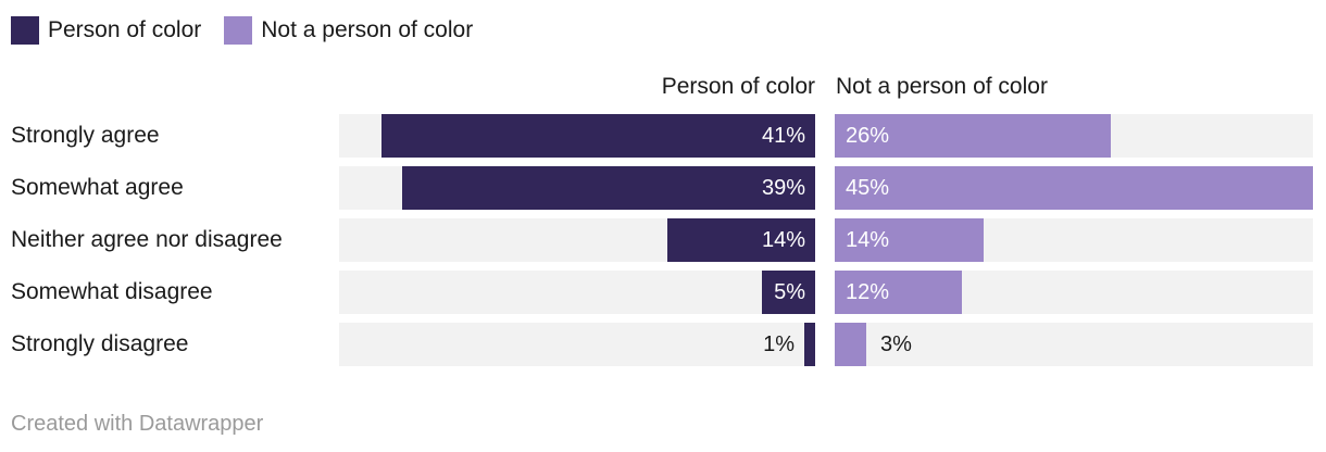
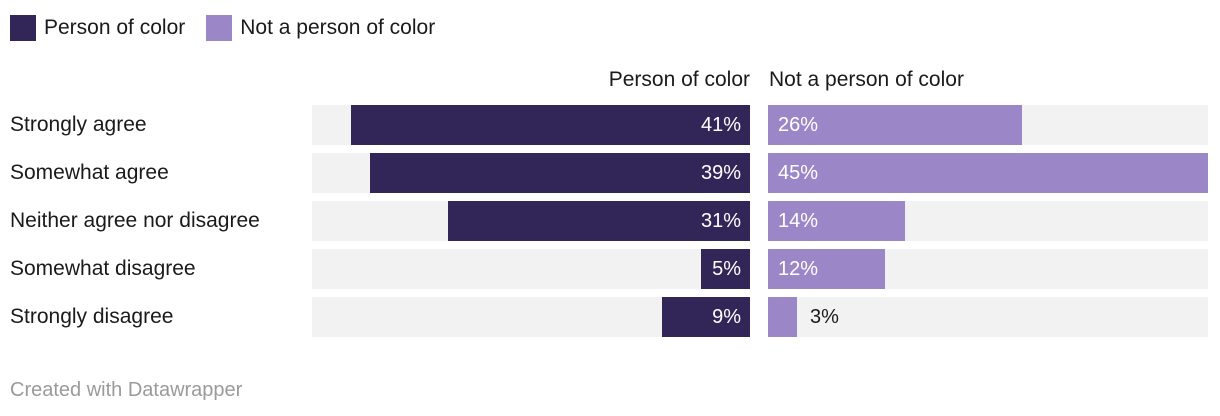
Person of color/Neither agree nor disagree: 14% -> 31%
Person of color/Strongly disagree: 1% -> 9%
